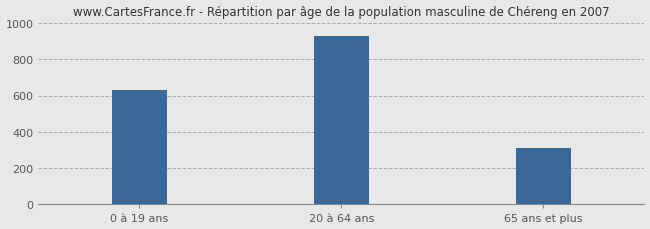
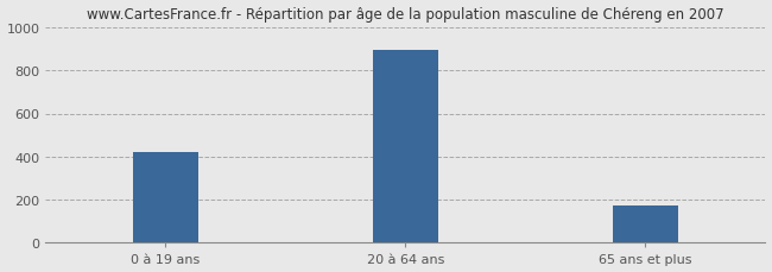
0 à 19 ans: 630 -> 420
20 à 64 ans: 930 -> 900
65 ans et plus: 310 -> 180
